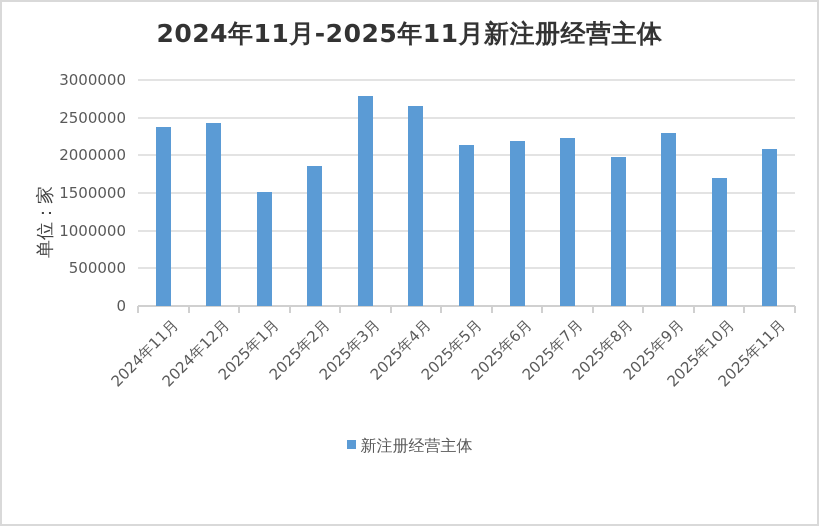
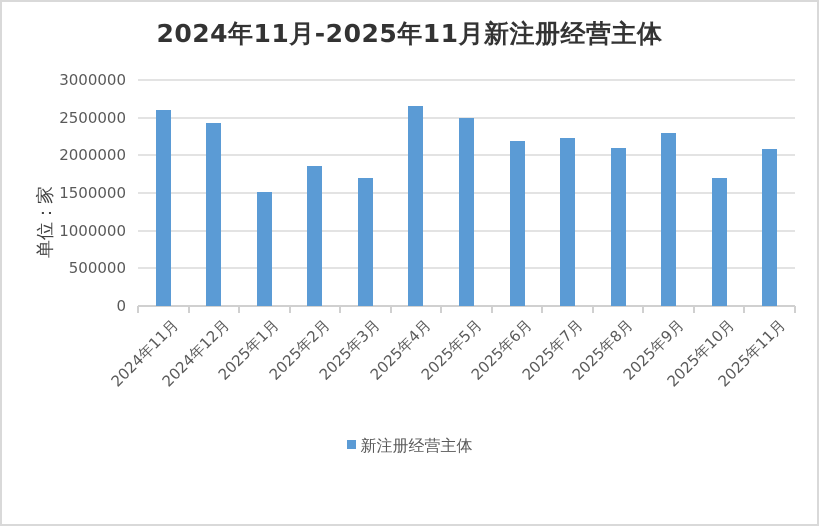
2024年11月: 2400000 -> 2600000
2025年3月: 2800000 -> 1700000
2025年5月: 2100000 -> 2500000
2025年8月: 2000000 -> 2100000
